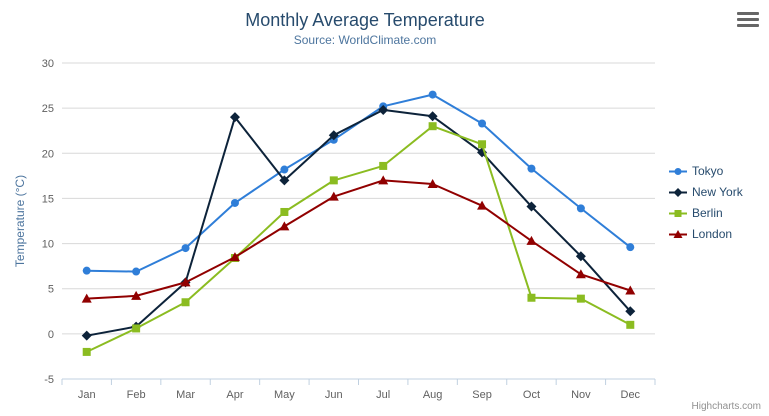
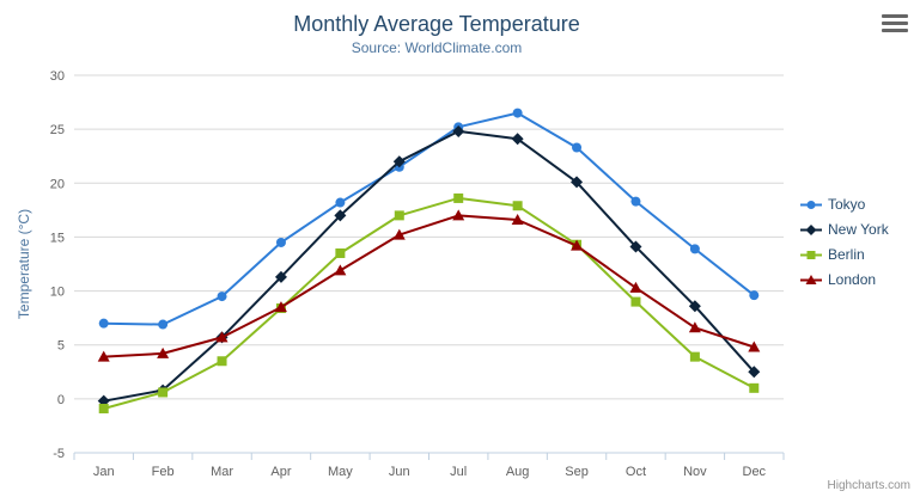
Berlin/Jan: -2 -> -1
New York/Apr: 24 -> 11
Berlin/Aug: 23 -> 18
Berlin/Sep: 21 -> 14
Berlin/Oct: 4 -> 9
